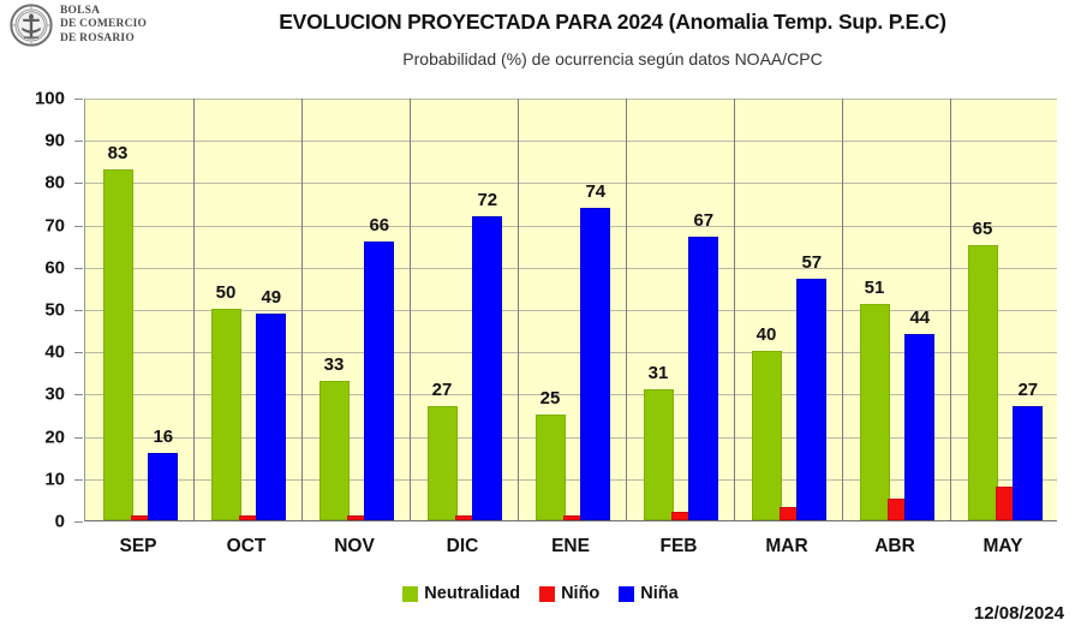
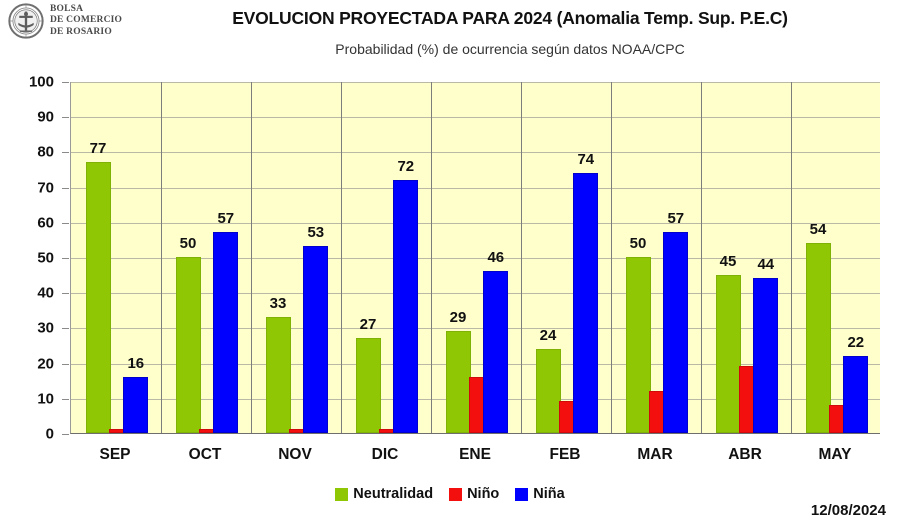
Neutralidad/SEP: 83 -> 77
Niña/OCT: 49 -> 57
Niña/NOV: 66 -> 53
Neutralidad/ENE: 25 -> 29
Niño/ENE: 1 -> 16
Niña/ENE: 74 -> 46
Neutralidad/FEB: 31 -> 24
Niño/FEB: 2 -> 9
Niña/FEB: 67 -> 74
Neutralidad/MAR: 40 -> 50
Niño/MAR: 3 -> 12
Neutralidad/ABR: 51 -> 45
Niño/ABR: 5 -> 19
Neutralidad/MAY: 65 -> 54
Niña/MAY: 27 -> 22
